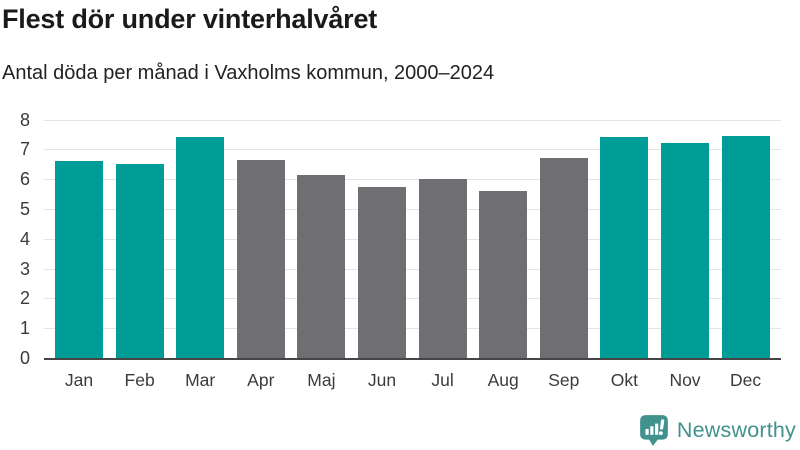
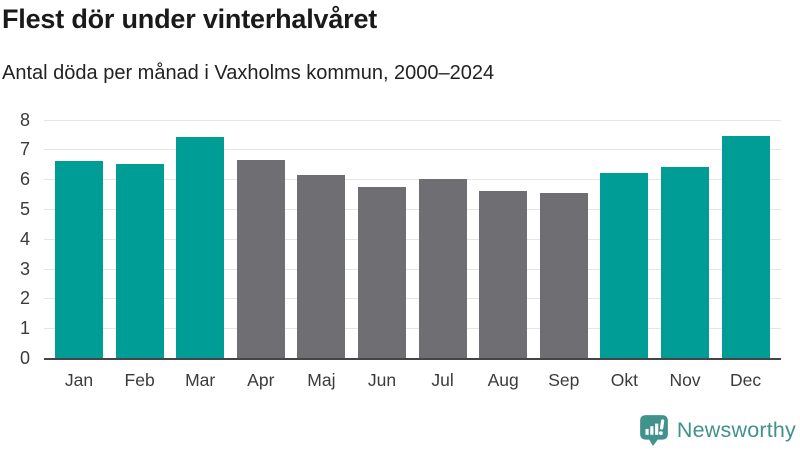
Sep: 6.7 -> 5.5
Okt: 7.4 -> 6.2
Nov: 7.2 -> 6.4
